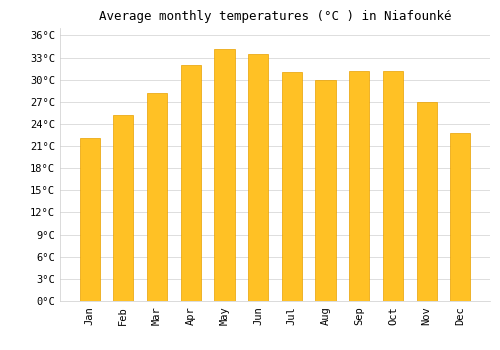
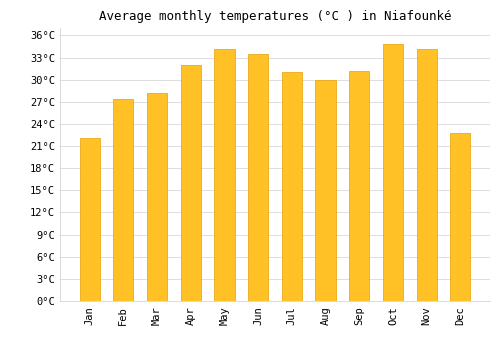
Feb: 25.2°C -> 27.4°C
Oct: 31.2°C -> 34.8°C
Nov: 27.0°C -> 34.2°C
